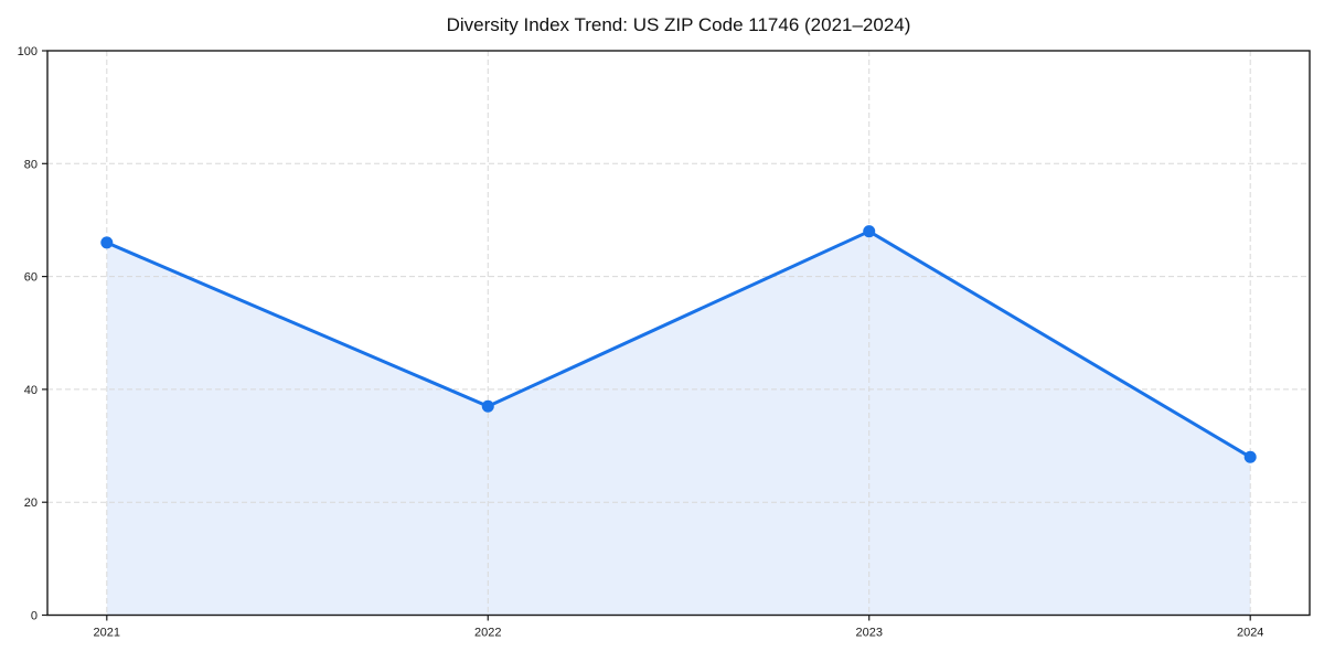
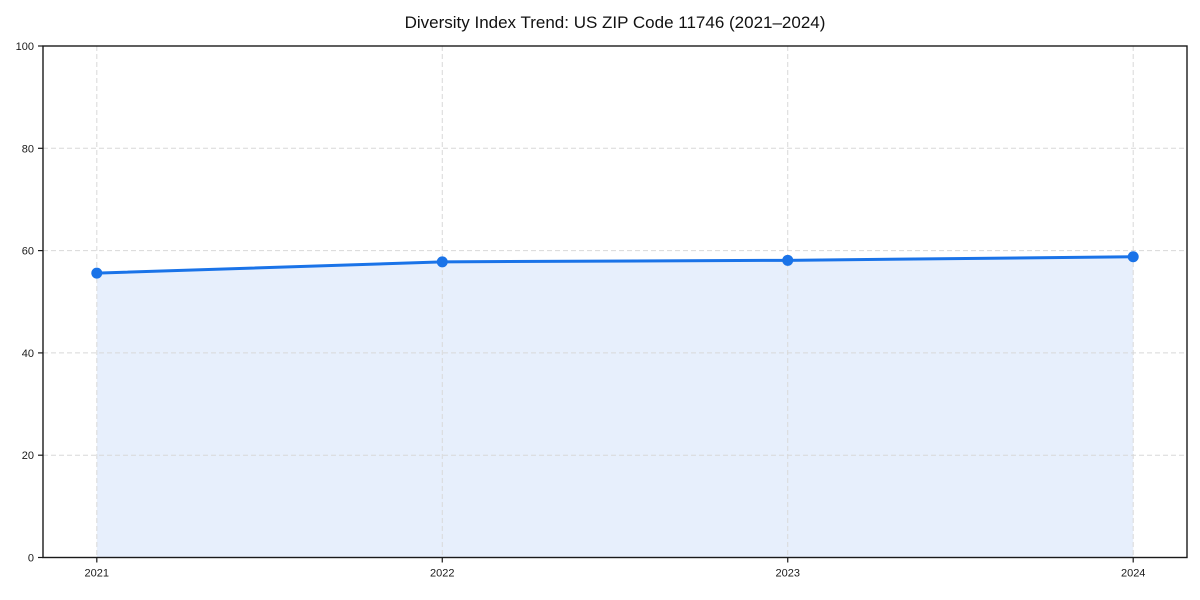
2021: 66 -> 56
2022: 37 -> 58
2023: 68 -> 58
2024: 28 -> 59
